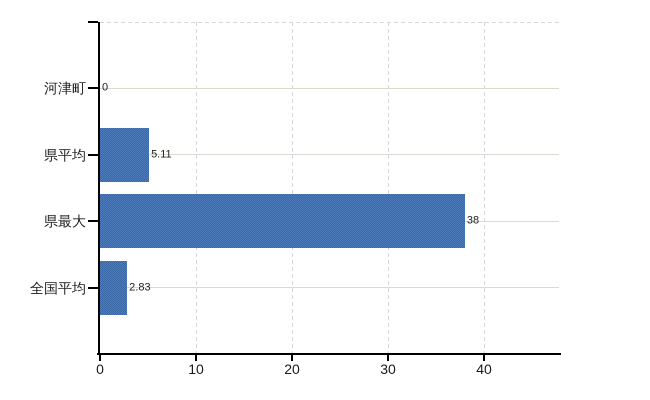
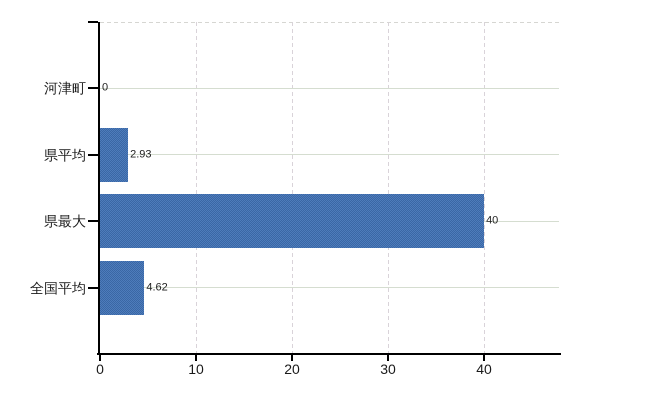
県平均: 5.11 -> 2.93
県最大: 38 -> 40
全国平均: 2.83 -> 4.62
